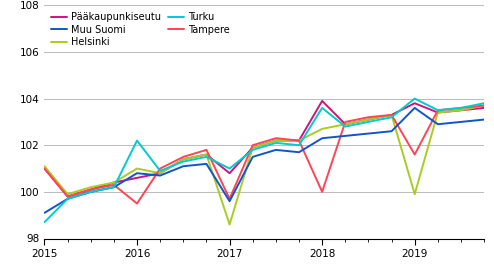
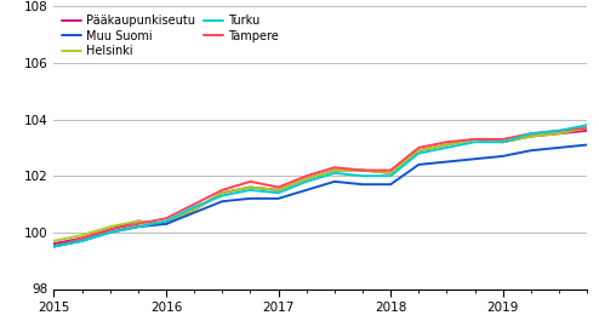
Pääkaupunkiseutu/2015: 101.0 -> 99.6
Helsinki/2015: 101.1 -> 99.7
Tampere/2015: 101.0 -> 99.5
Muu Suomi/2015: 99.1 -> 99.5
Turku/2015: 98.7 -> 99.5
Pääkaupunkiseutu/2016: 100.6 -> 100.3
Helsinki/2016: 101.0 -> 100.3
Tampere/2016: 99.5 -> 100.5
Muu Suomi/2016: 100.8 -> 100.3
Turku/2016: 102.2 -> 100.4
Pääkaupunkiseutu/2017: 100.8 -> 101.5
Helsinki/2017: 98.6 -> 101.5
Tampere/2017: 99.7 -> 101.6
Muu Suomi/2017: 99.6 -> 101.2
Turku/2017: 101.0 -> 101.4
Pääkaupunkiseutu/2018: 103.9 -> 102.1
Helsinki/2018: 102.7 -> 102.1
Tampere/2018: 100.0 -> 102.2
Muu Suomi/2018: 102.3 -> 101.7
Turku/2018: 103.6 -> 102.0
Pääkaupunkiseutu/2019: 103.8 -> 103.2
Helsinki/2019: 99.9 -> 103.2
Tampere/2019: 101.6 -> 103.3
Muu Suomi/2019: 103.6 -> 102.7
Turku/2019: 104.0 -> 103.2
